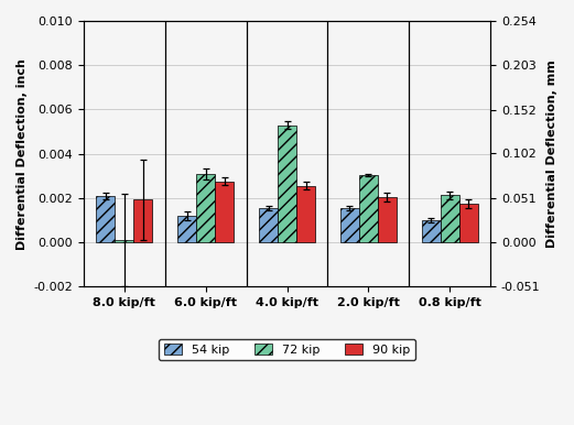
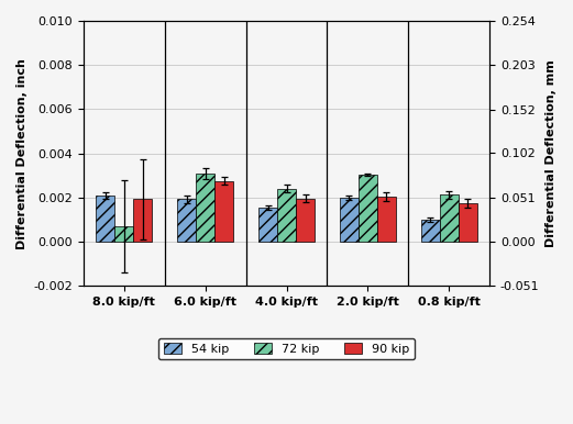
72 kip/8.0 kip/ft: 0.00010 -> 0.00070
54 kip/6.0 kip/ft: 0.00120 -> 0.00193
72 kip/4.0 kip/ft: 0.00530 -> 0.00240
90 kip/4.0 kip/ft: 0.00255 -> 0.00197
54 kip/2.0 kip/ft: 0.00155 -> 0.00198
